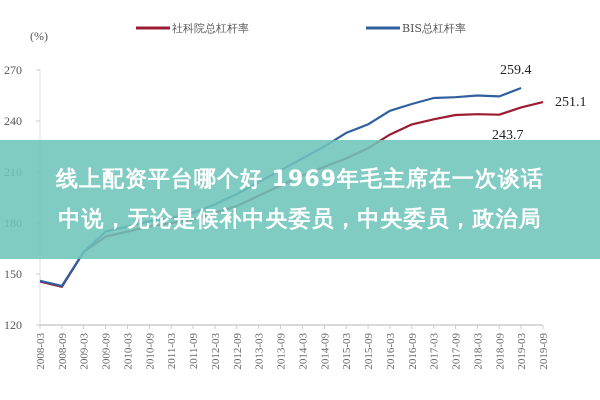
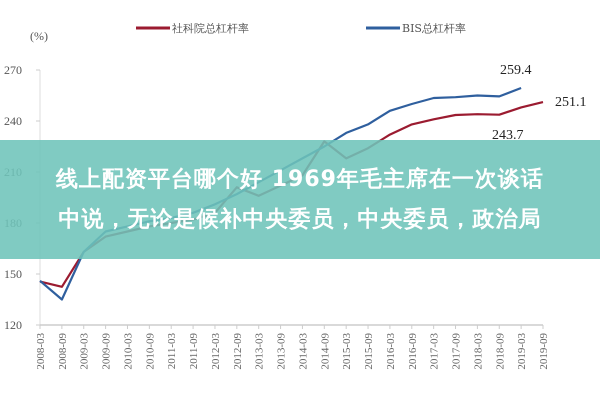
BIS总杠杆率/2008-09: 143 -> 135
社科院总杠杆率/2012-09: 190 -> 201
社科院总杠杆率/2014-09: 213 -> 228
